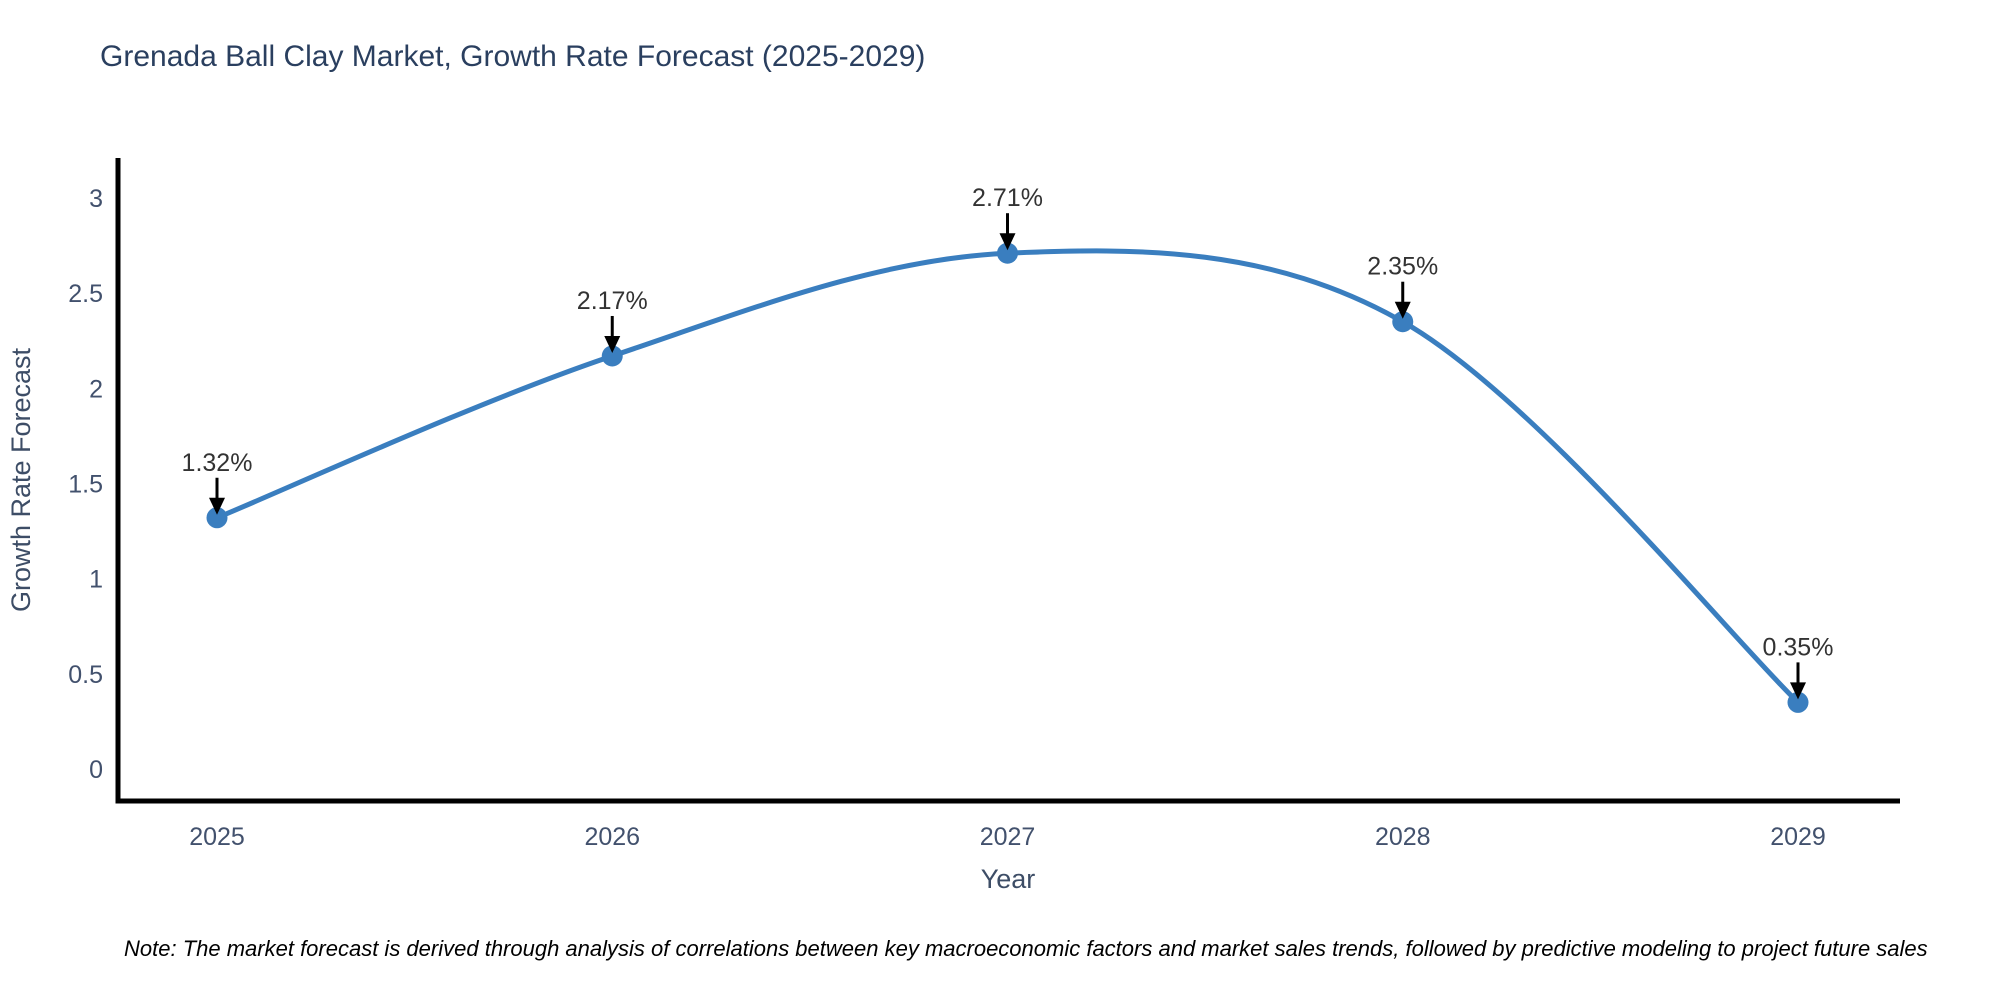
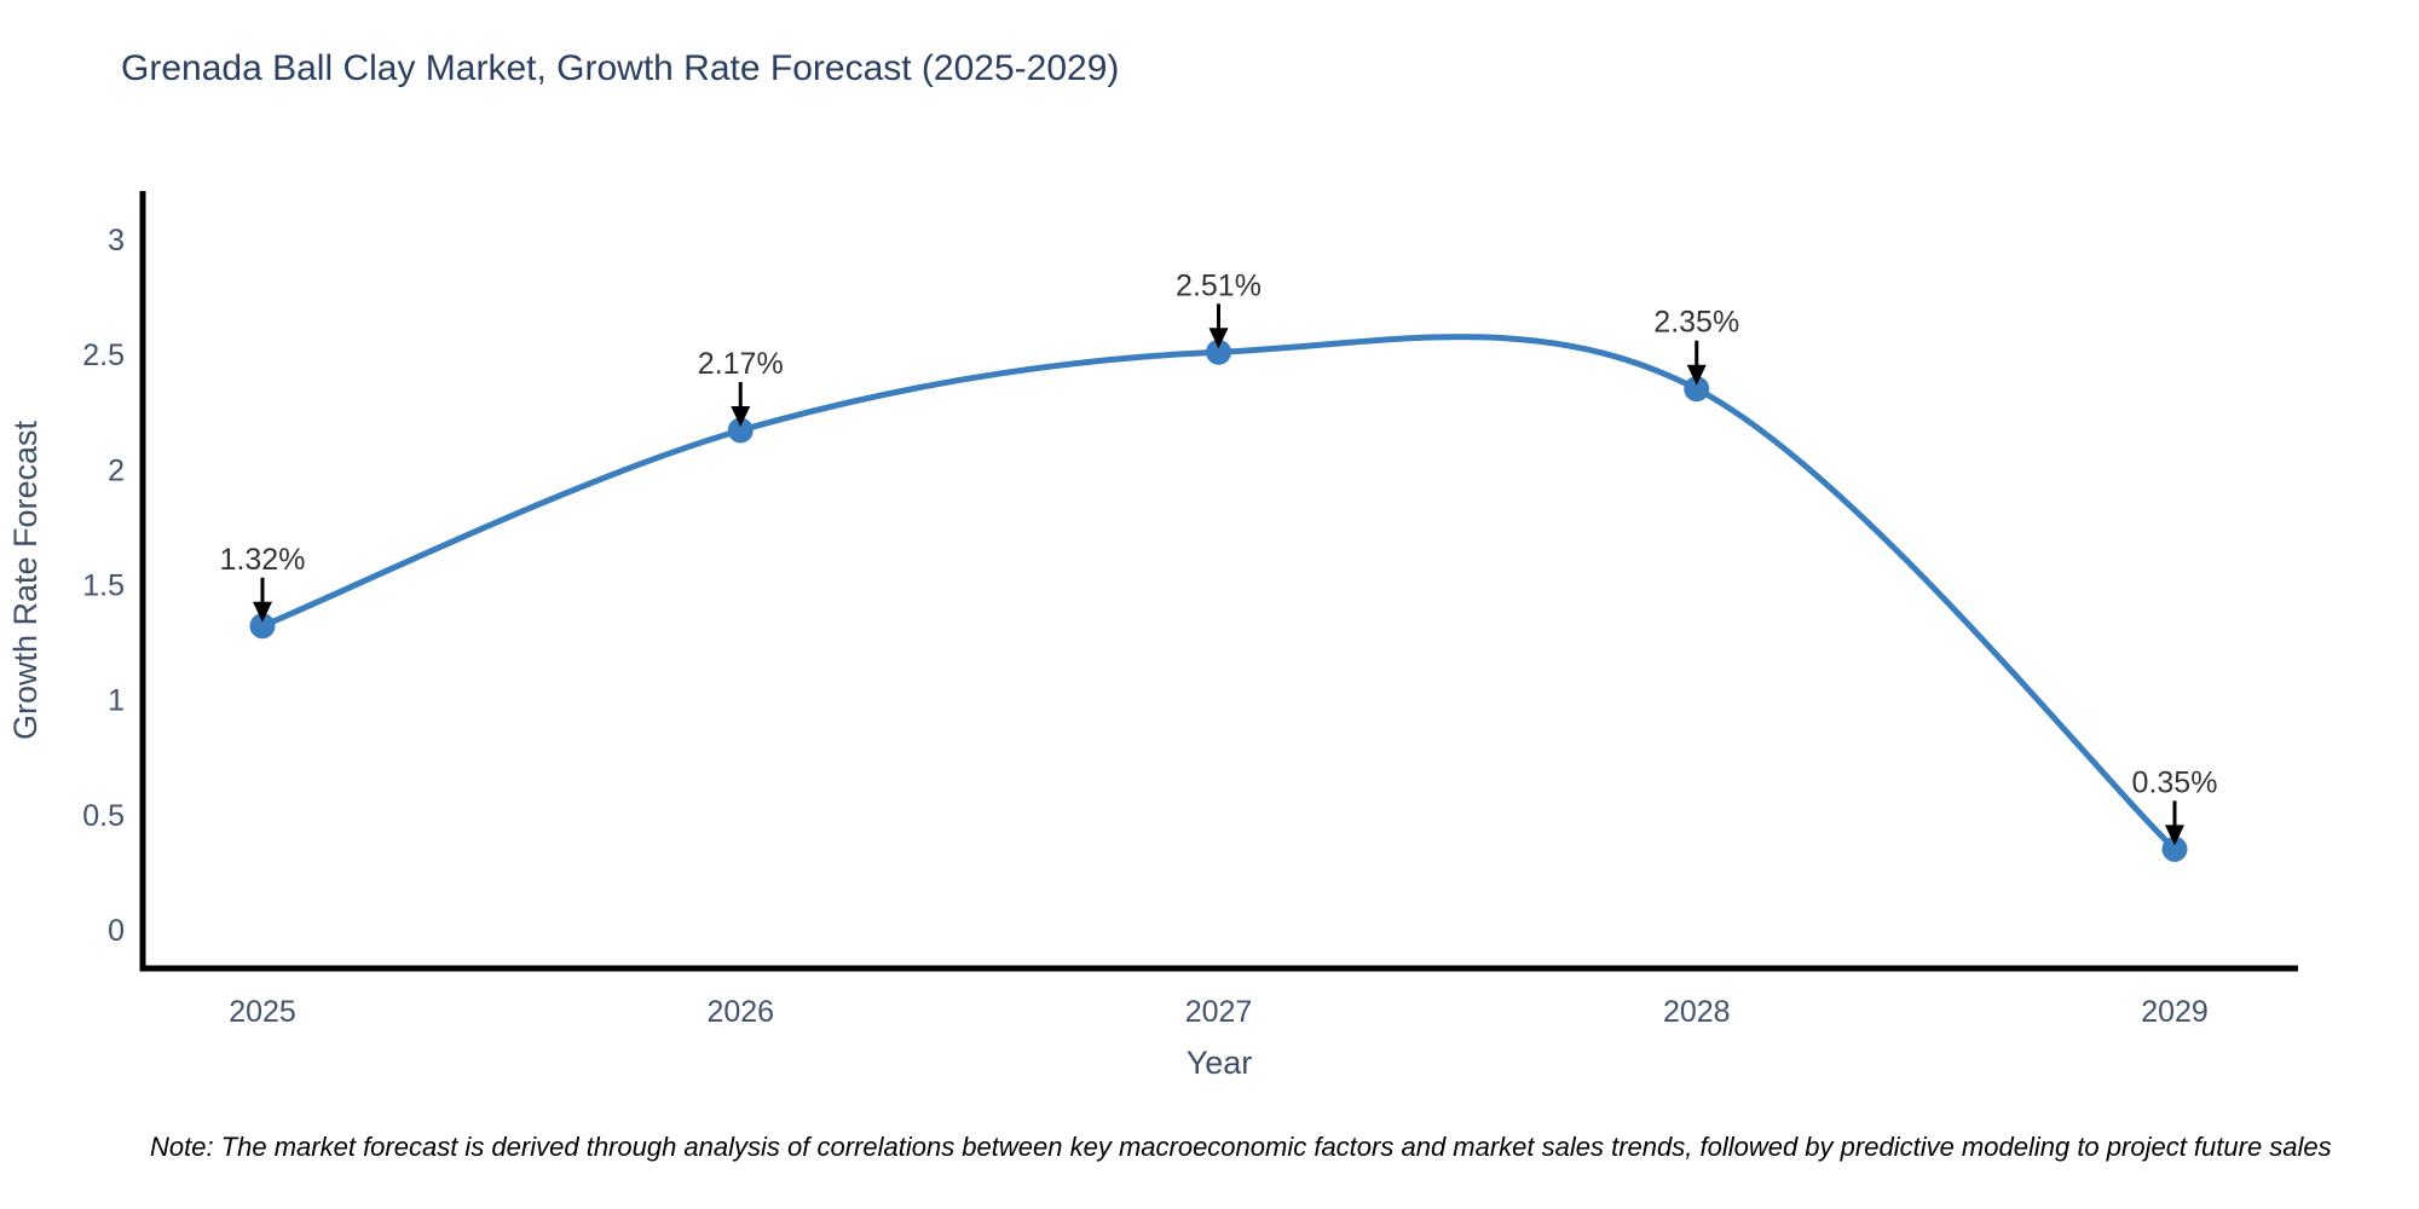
2027: 2.71% -> 2.51%
